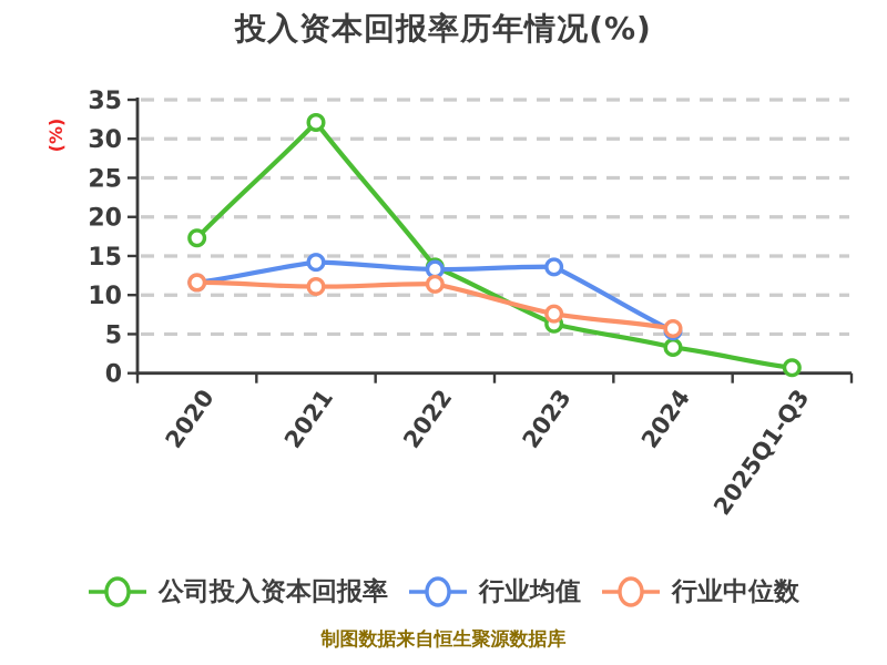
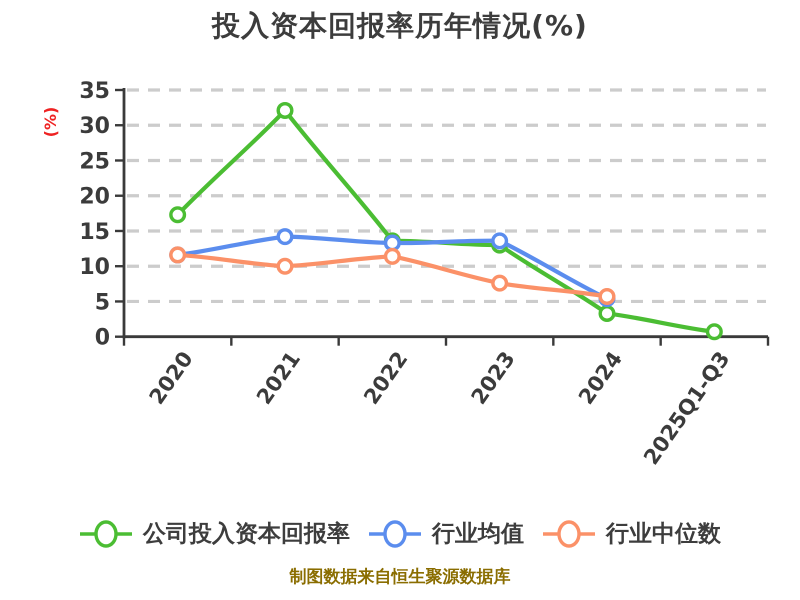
行业中位数/2021: 11 -> 10
公司投入资本回报率/2023: 6 -> 13
